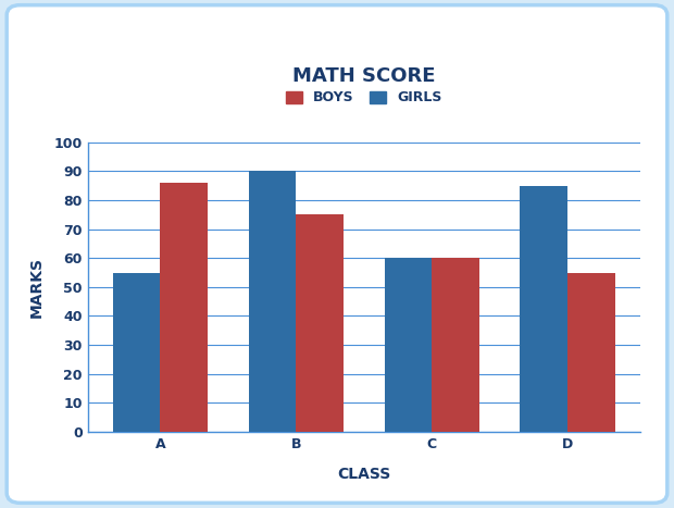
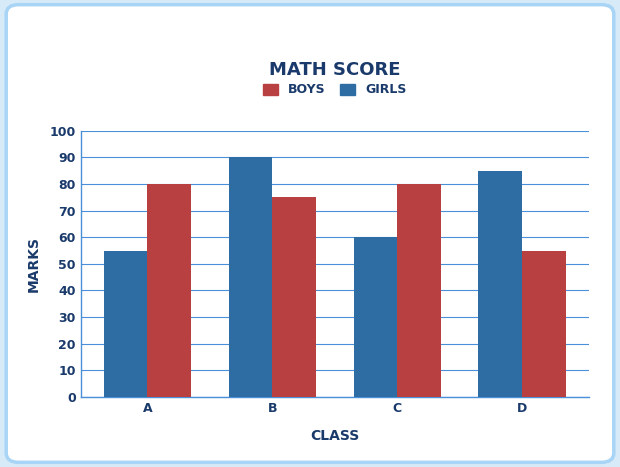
BOYS/A: 86 -> 80
BOYS/C: 60 -> 80
